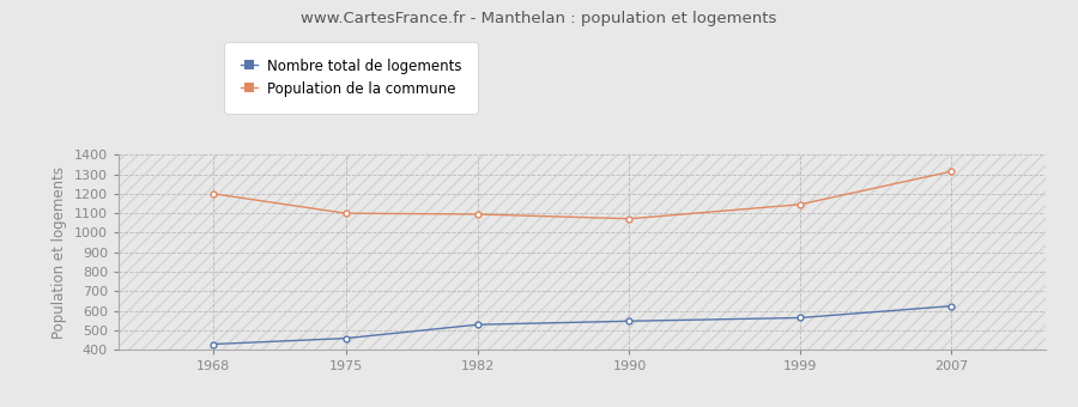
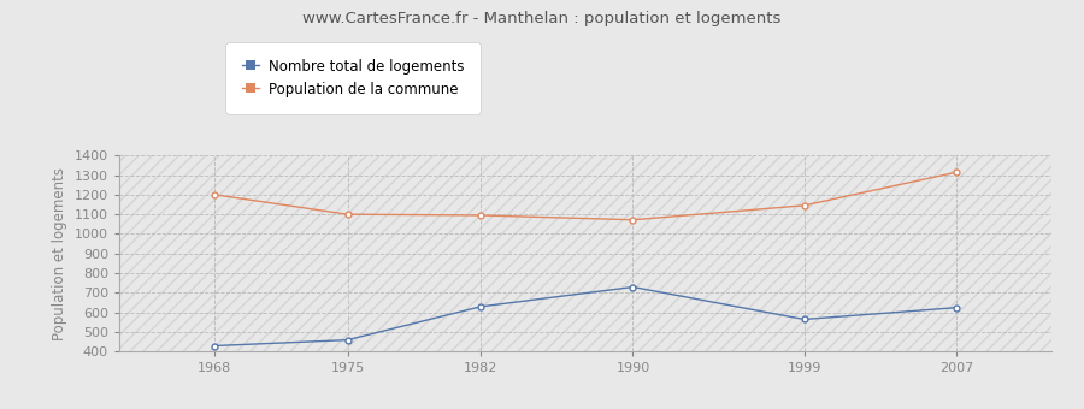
Nombre total de logements/1982: 530 -> 630
Nombre total de logements/1990: 550 -> 730
